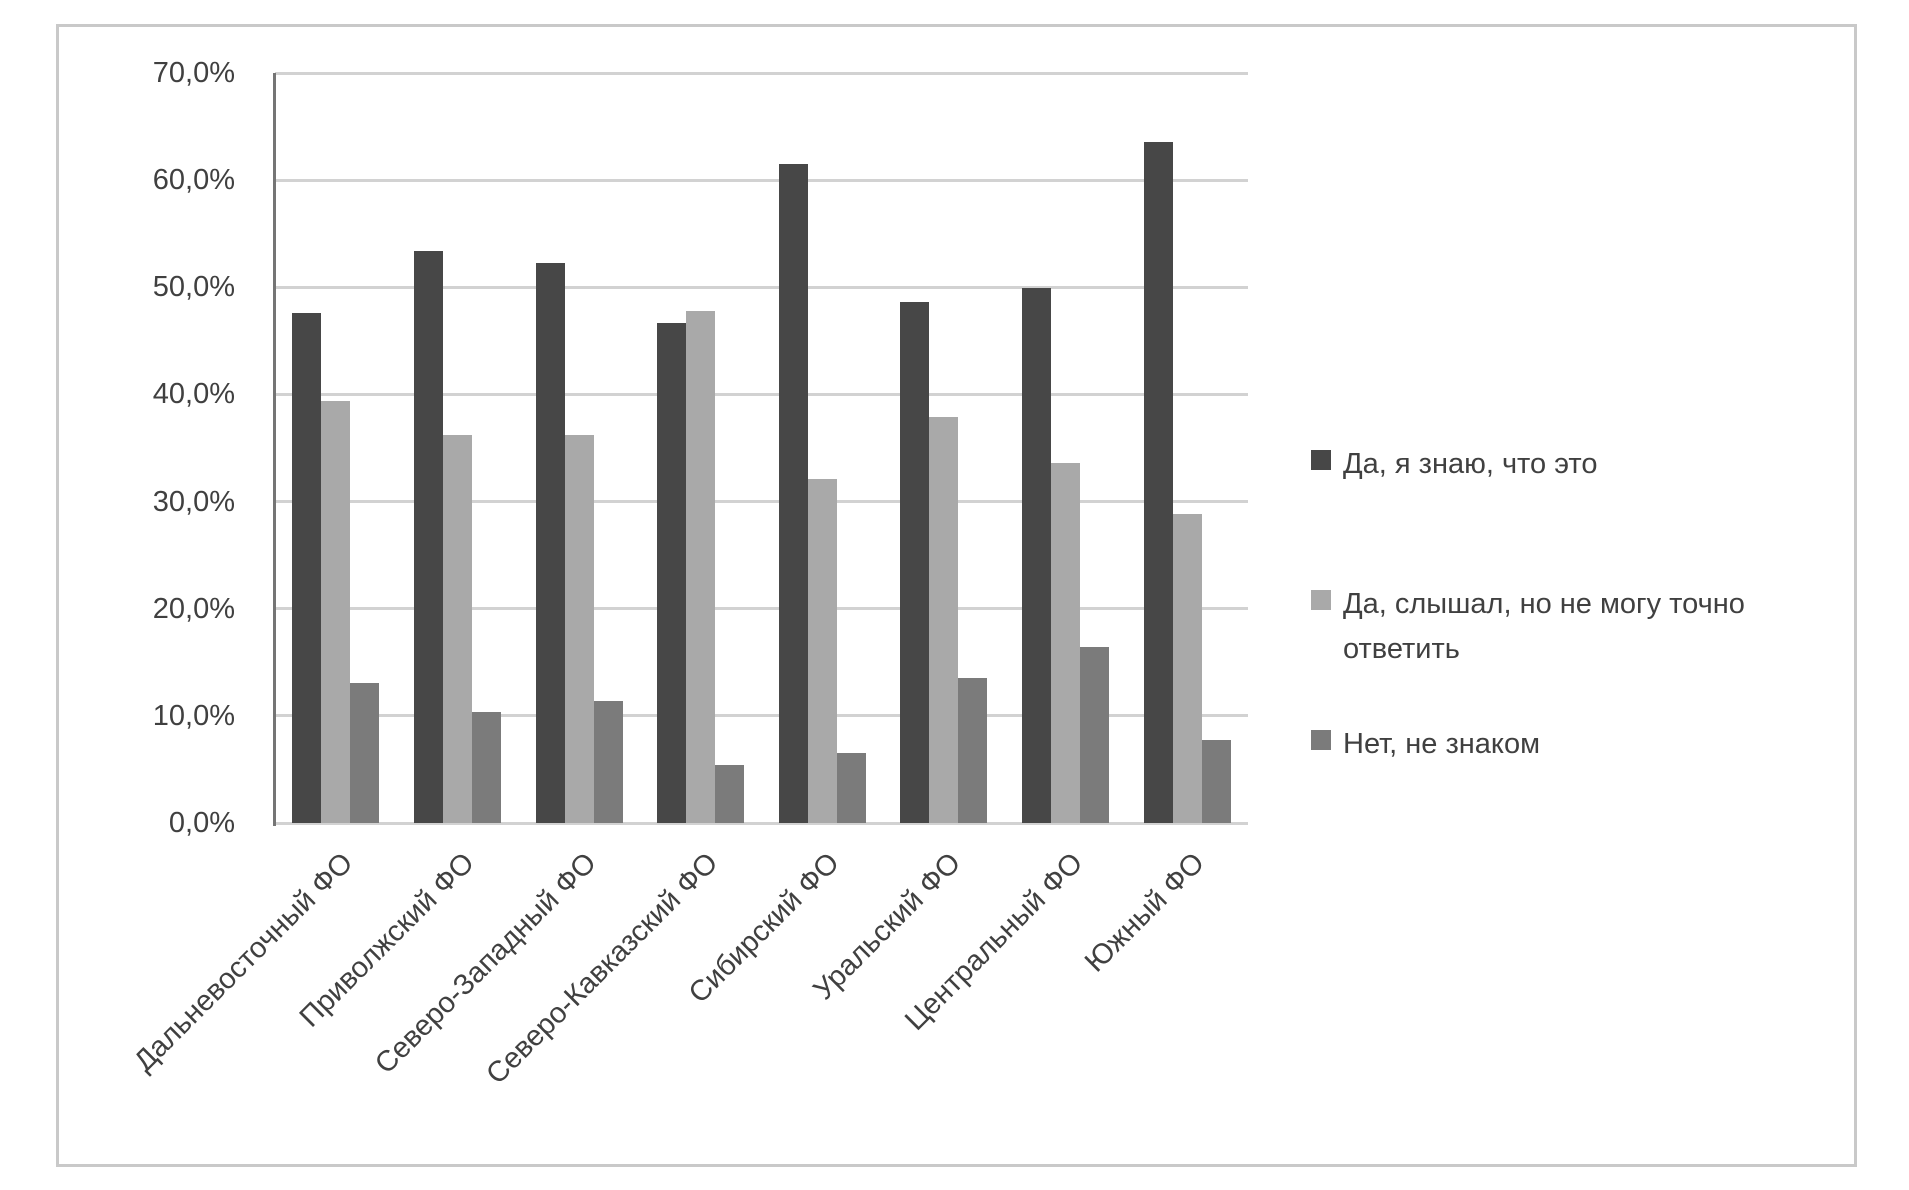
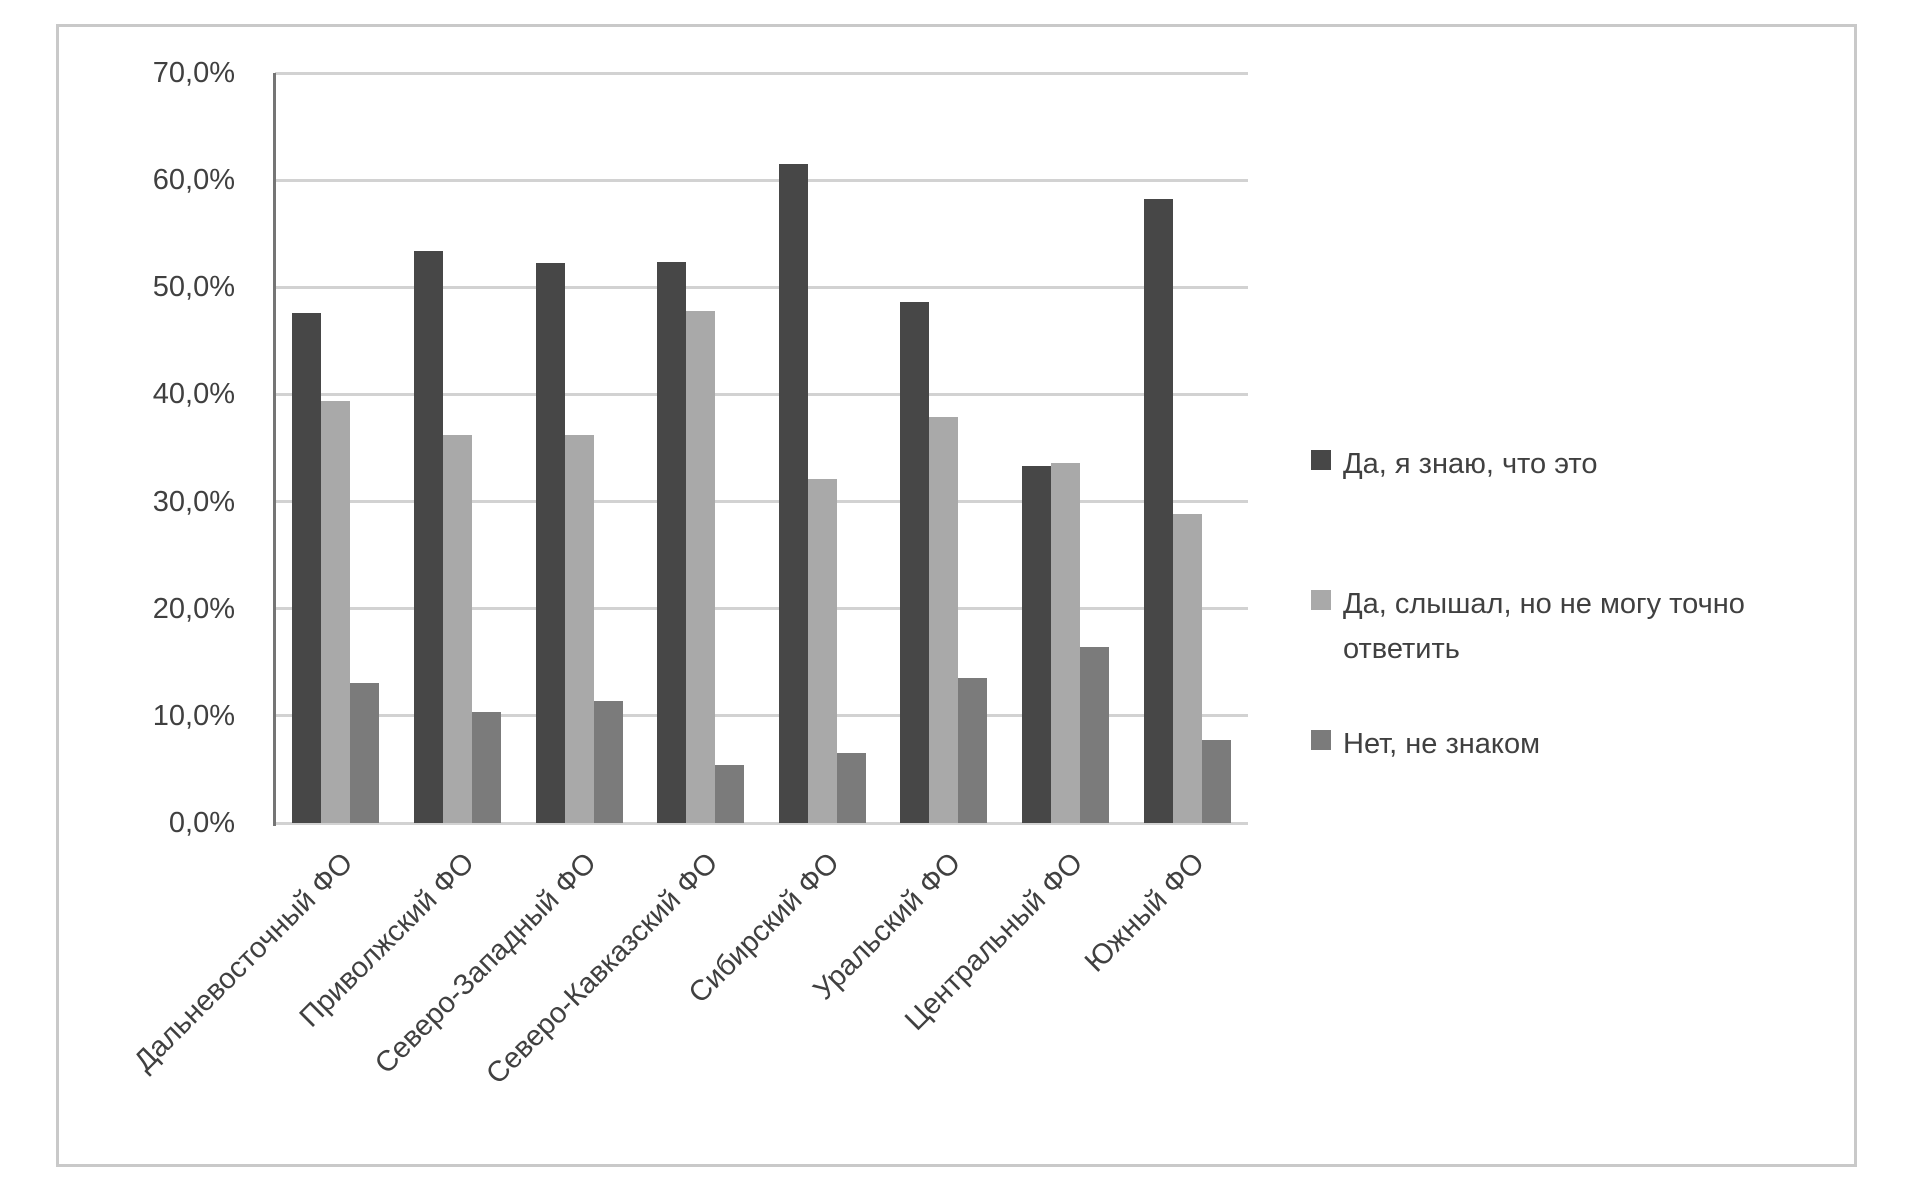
Да, я знаю, что это/Северо-Кавказский ФО: 46,7% -> 52,4%
Да, я знаю, что это/Центральный ФО: 49,9% -> 33,3%
Да, я знаю, что это/Южный ФО: 63,6% -> 58,2%
